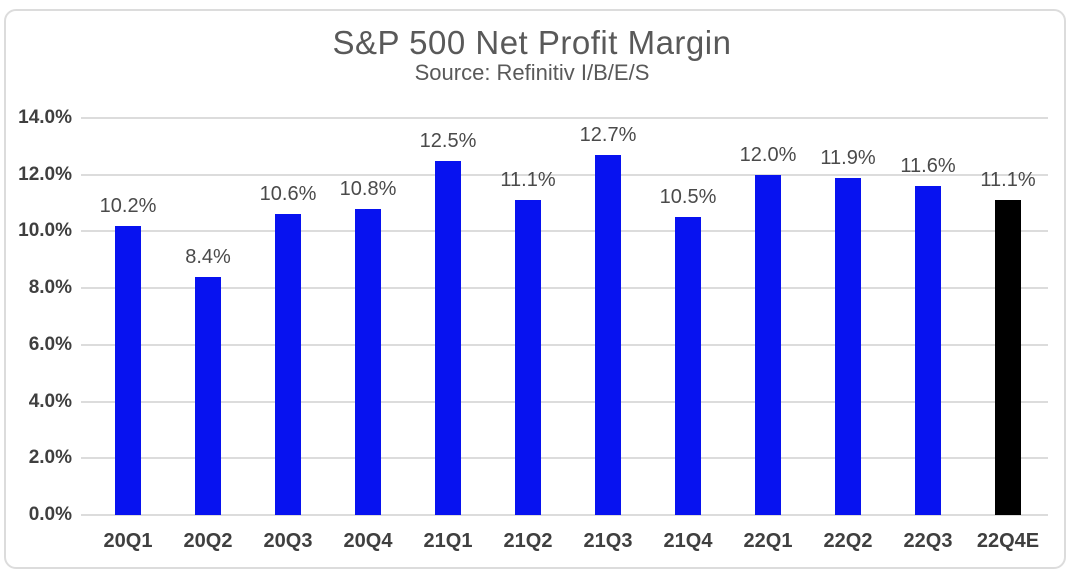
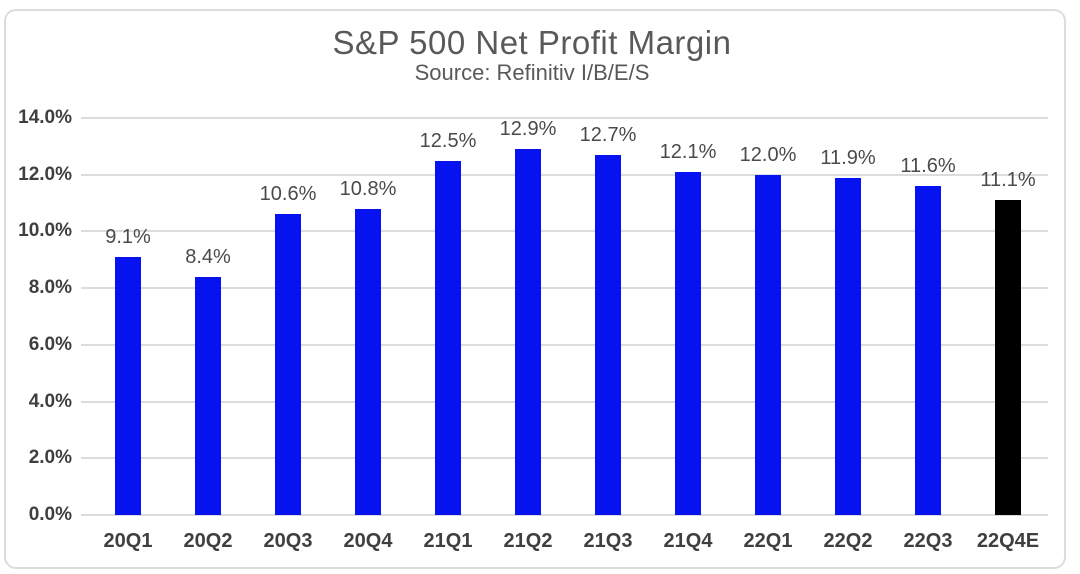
20Q1: 10.2% -> 9.1%
21Q2: 11.1% -> 12.9%
21Q4: 10.5% -> 12.1%
